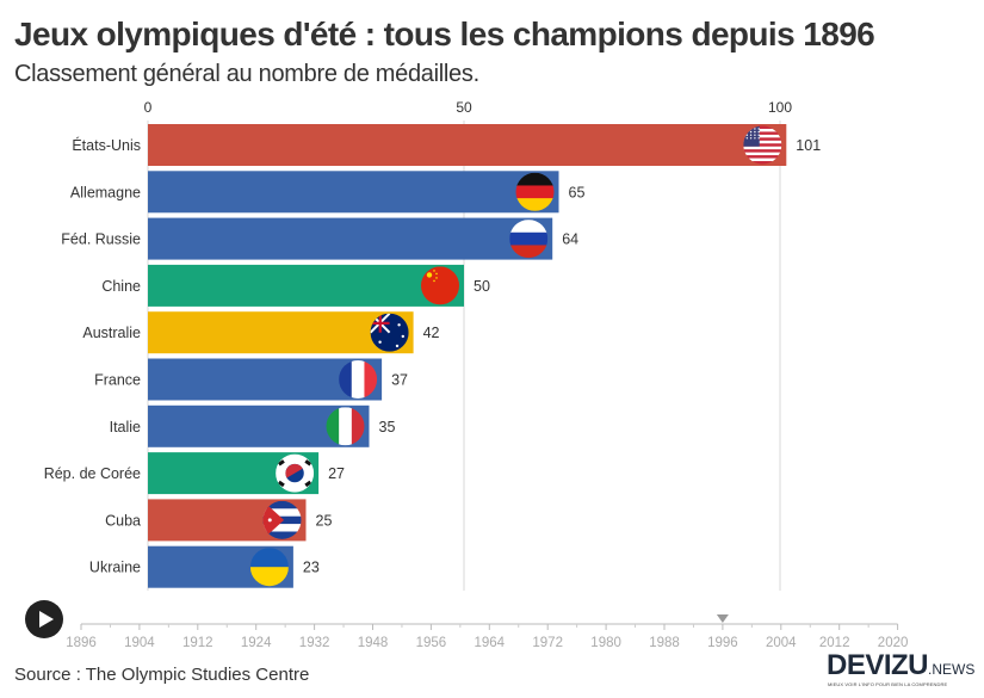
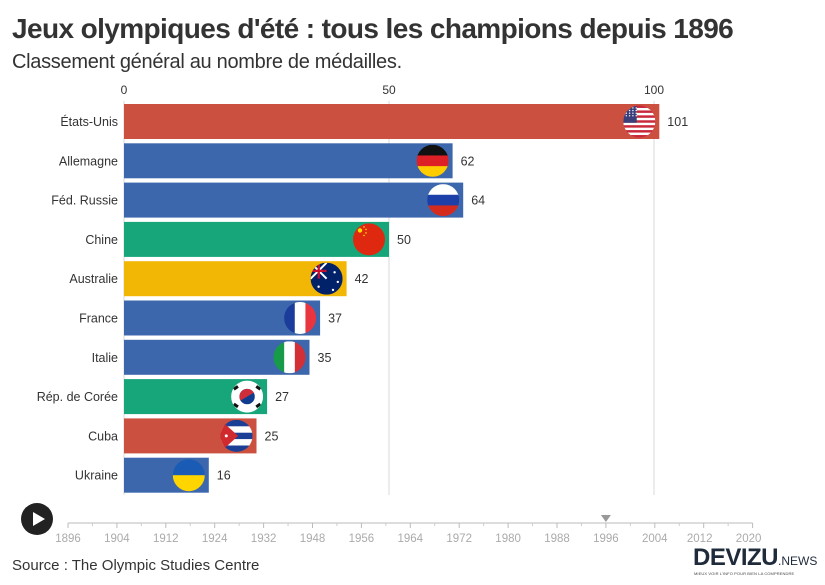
Allemagne: 65 -> 62
Ukraine: 23 -> 16
